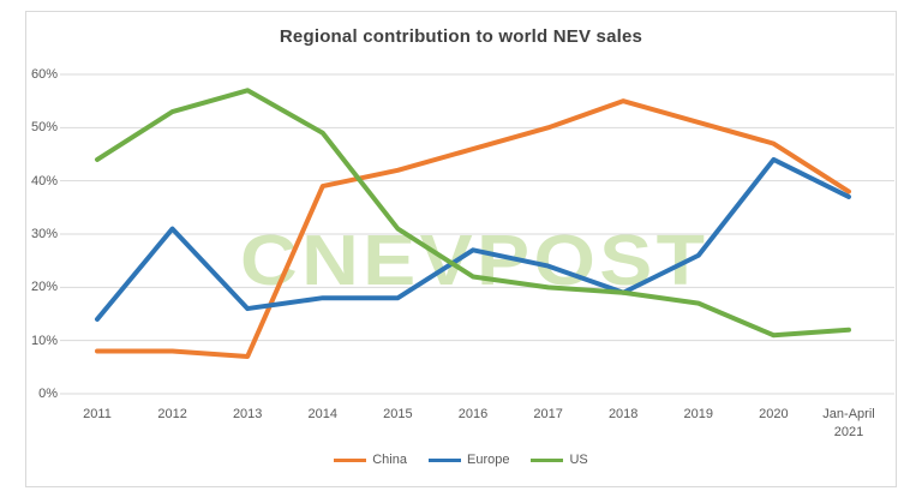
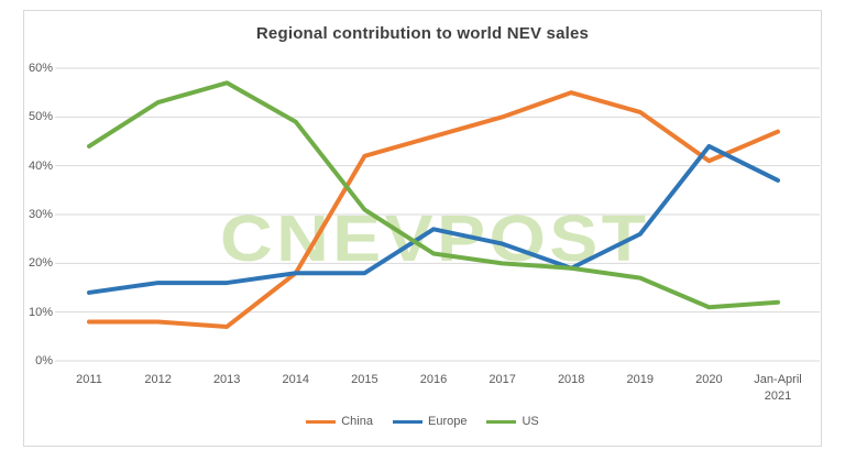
Europe/2012: 31% -> 16%
China/2014: 39% -> 18%
China/2020: 47% -> 41%
China/Jan-April 2021: 38% -> 47%
